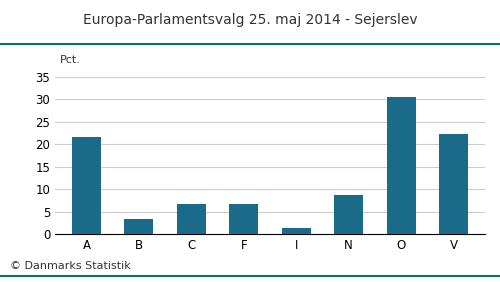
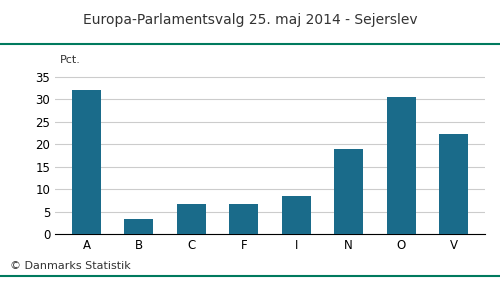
A: 21.6 -> 32.0
I: 1.3 -> 8.5
N: 8.6 -> 19.0
